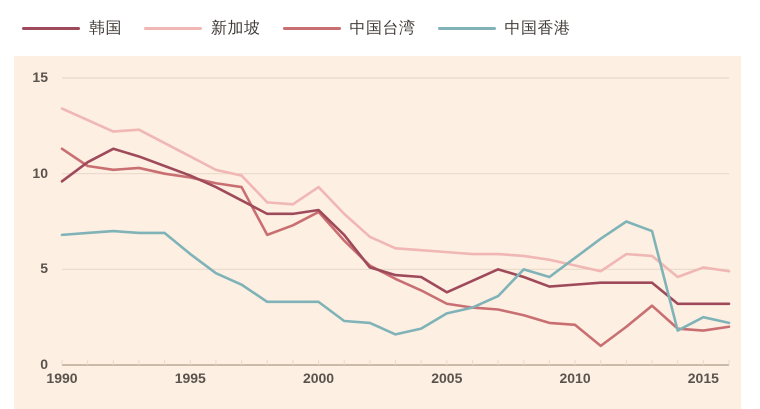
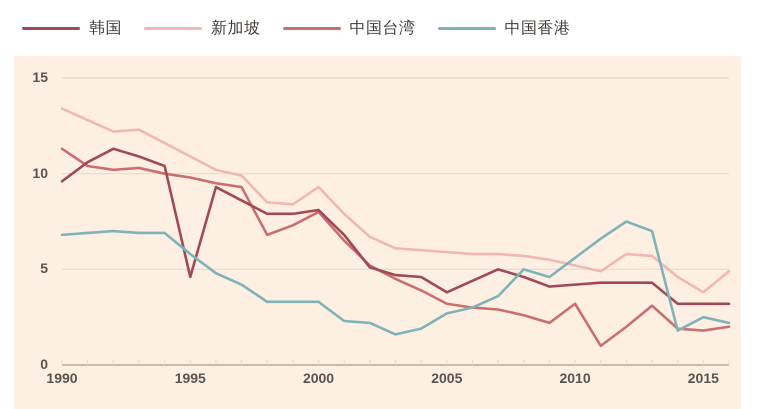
韩国/1995: 9.9 -> 4.6
中国台湾/2010: 2.1 -> 3.2
新加坡/2015: 5.1 -> 3.8
